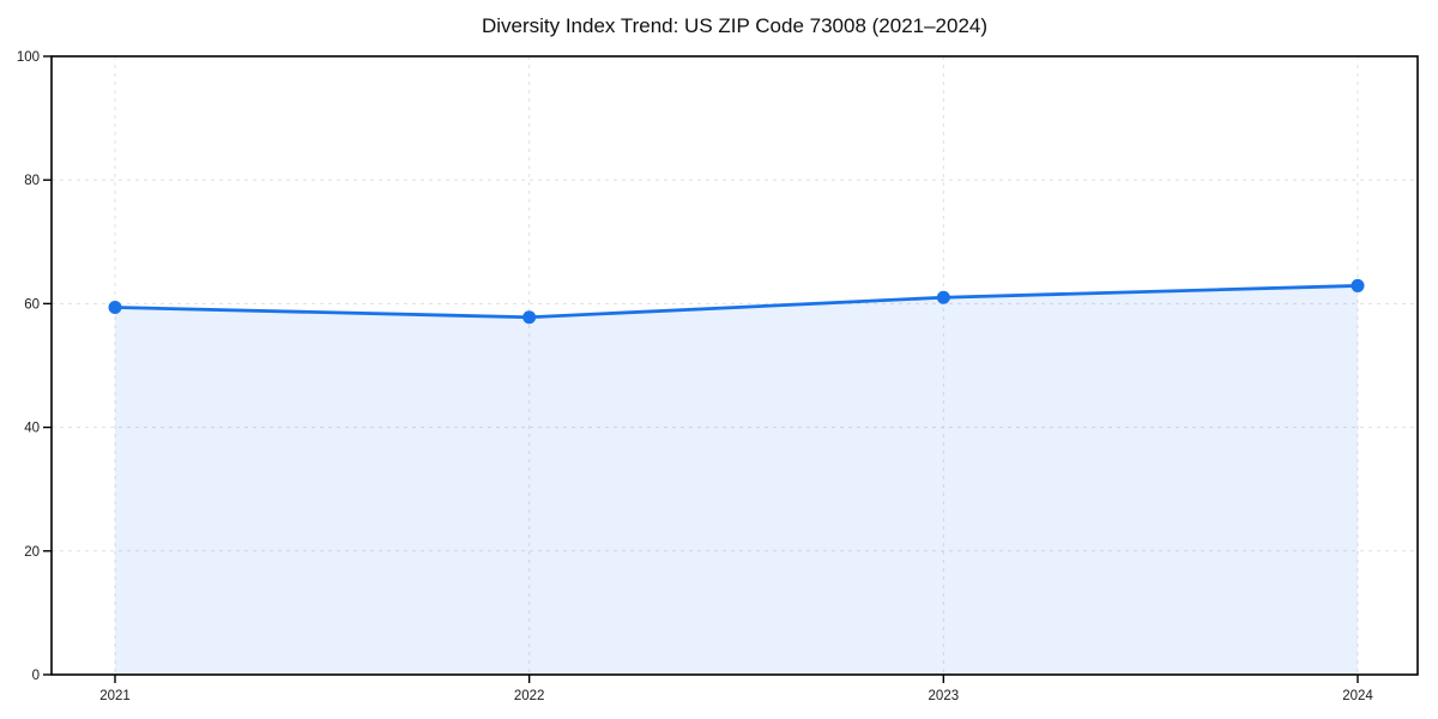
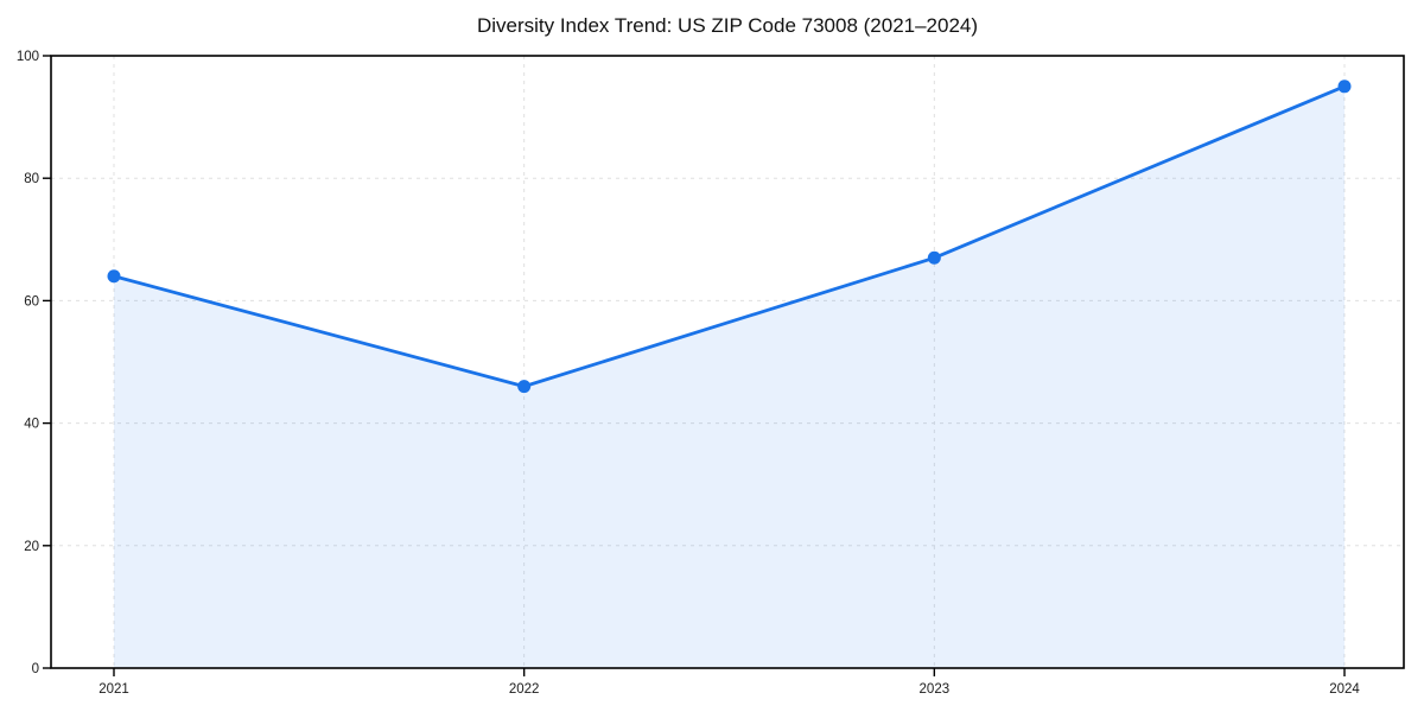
2021: 59 -> 64
2022: 58 -> 46
2023: 61 -> 67
2024: 63 -> 95
